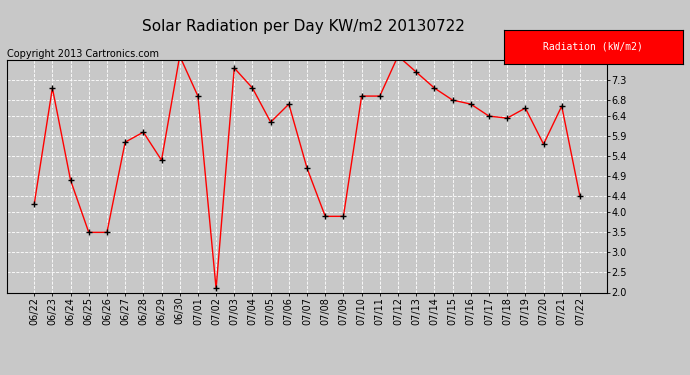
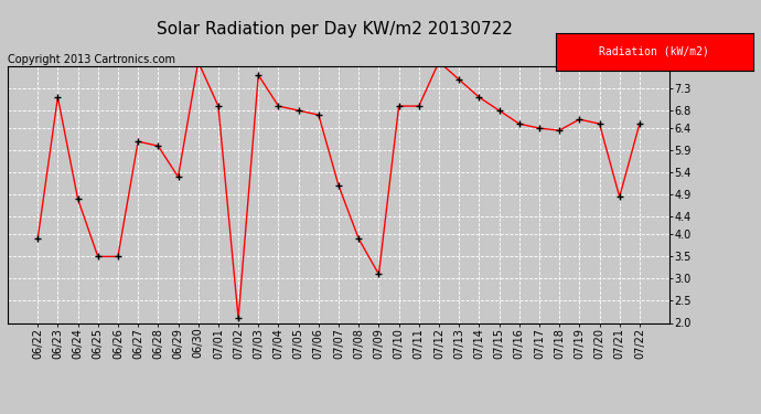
06/22: 4.20 -> 3.90
06/27: 5.75 -> 6.10
07/04: 7.10 -> 6.90
07/05: 6.25 -> 6.80
07/09: 3.90 -> 3.10
07/16: 6.70 -> 6.50
07/20: 5.70 -> 6.50
07/21: 6.65 -> 4.85
07/22: 4.40 -> 6.50
